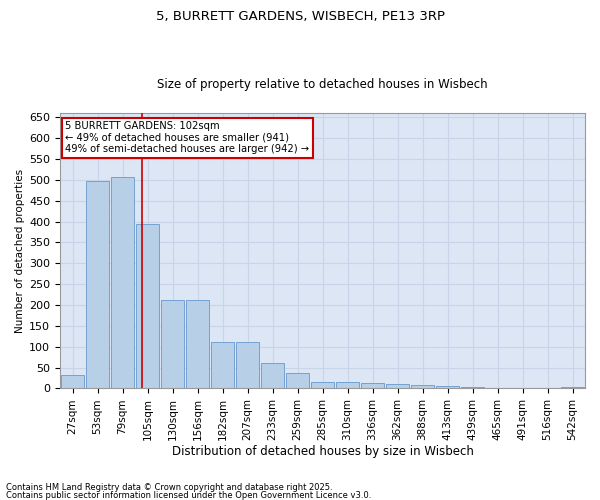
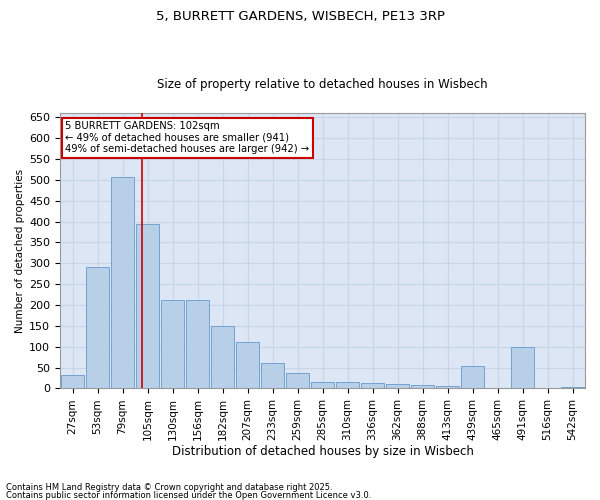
53sqm: 497 -> 290
182sqm: 111 -> 150
439sqm: 3 -> 55
491sqm: 1 -> 100
